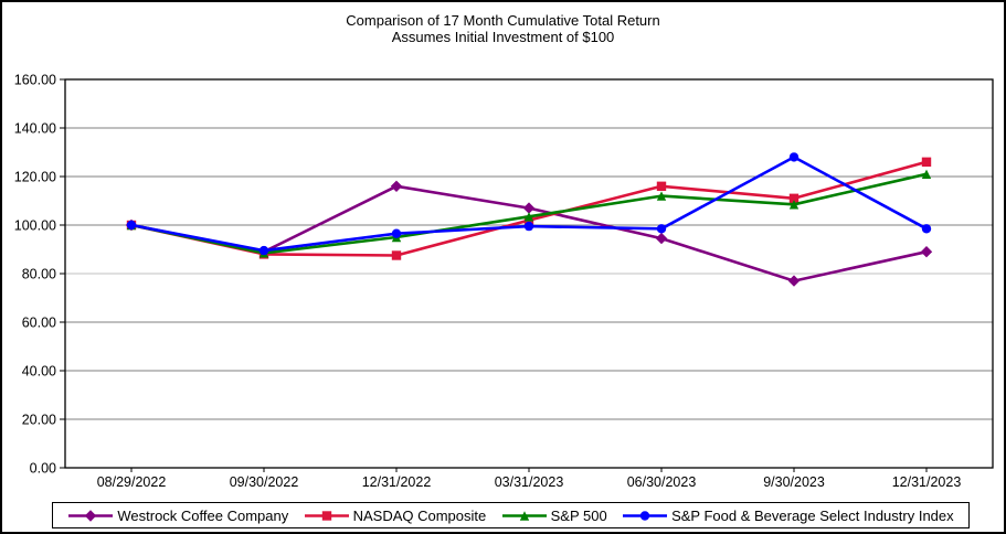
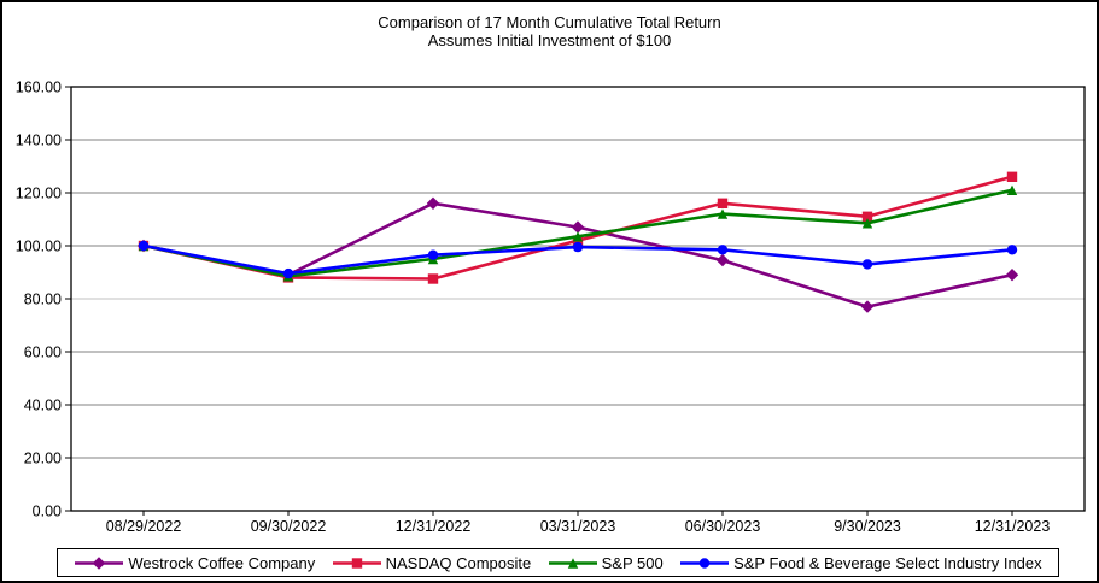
S&P Food & Beverage Select Industry Index/9/30/2023: 128 -> 93
